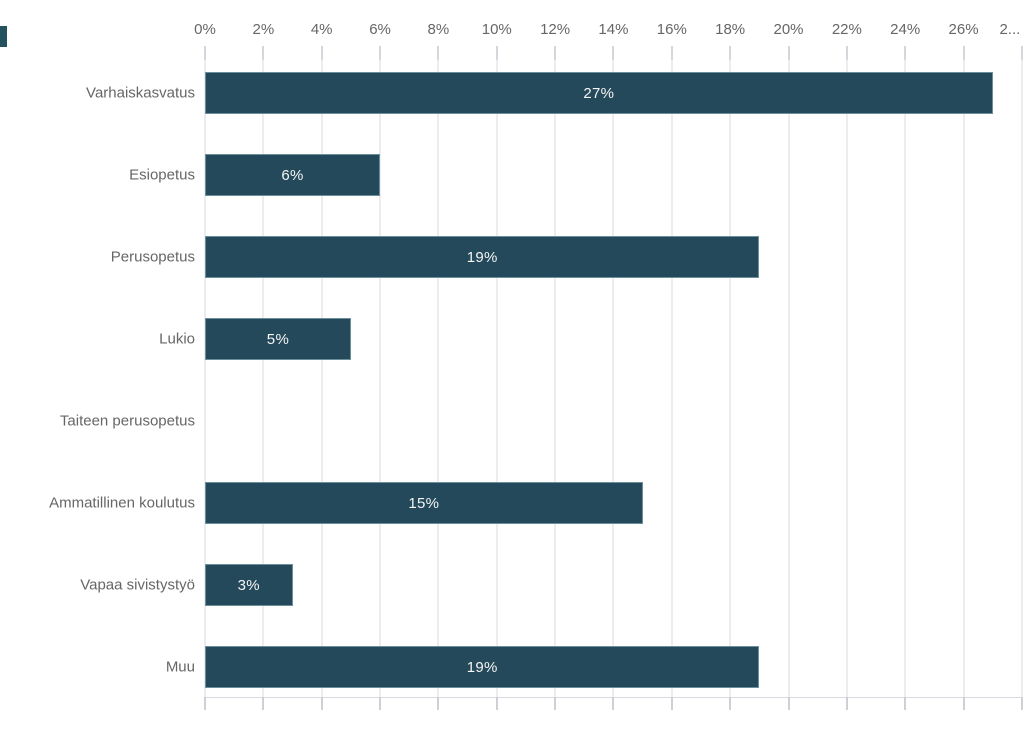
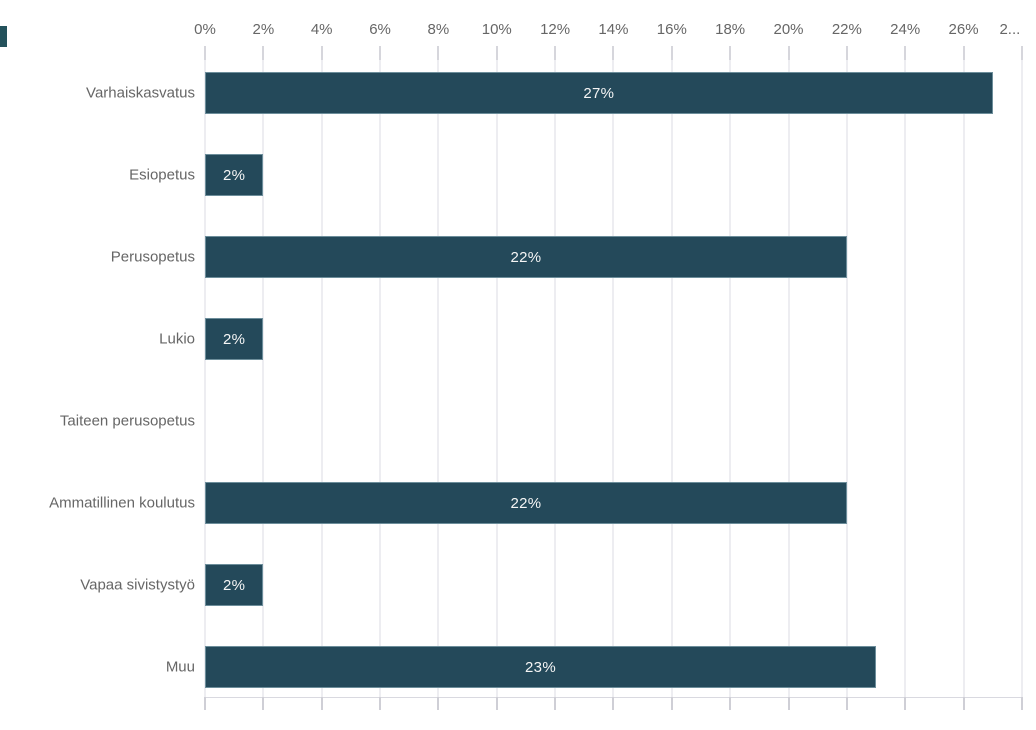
Esiopetus: 6% -> 2%
Perusopetus: 19% -> 22%
Lukio: 5% -> 2%
Ammatillinen koulutus: 15% -> 22%
Vapaa sivistystyö: 3% -> 2%
Muu: 19% -> 23%
